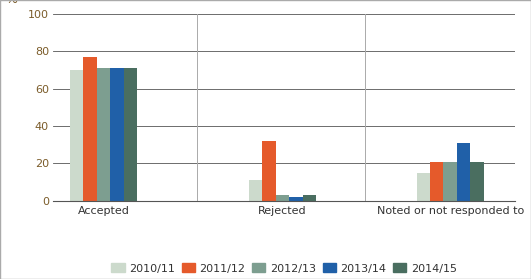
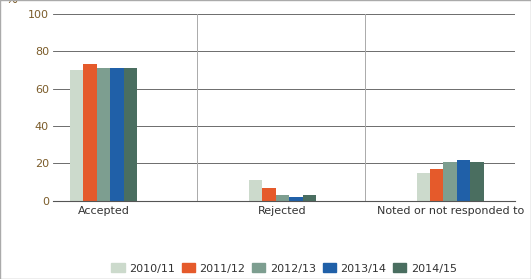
2011/12/Accepted: 77 -> 73
2011/12/Rejected: 32 -> 7
2011/12/Noted or not responded to: 21 -> 17
2013/14/Noted or not responded to: 31 -> 22
